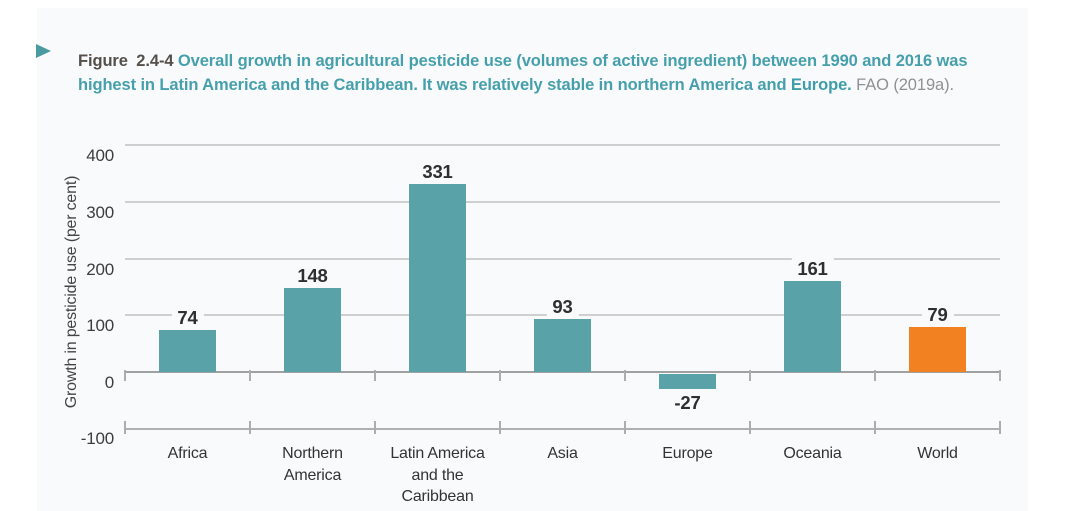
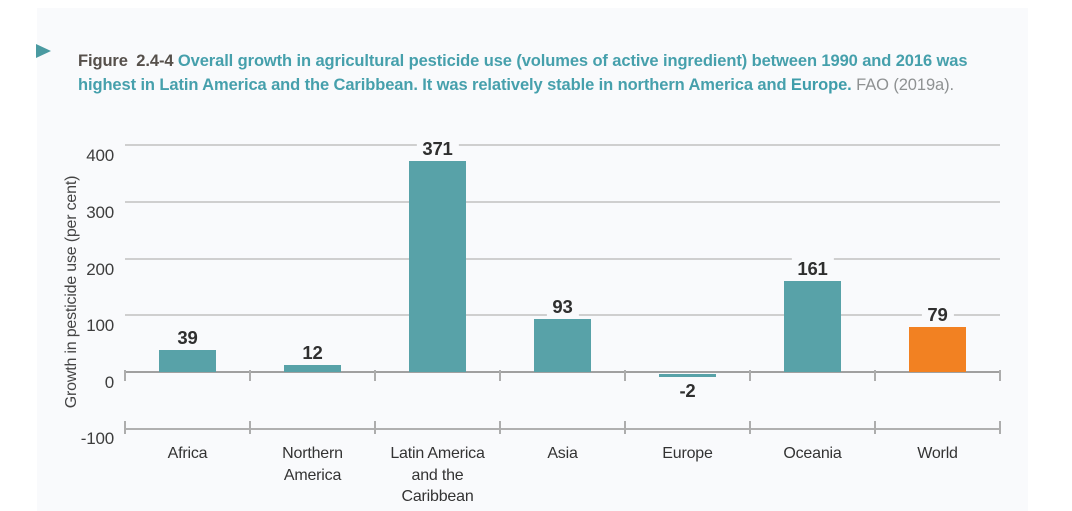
Africa: 74 -> 39
Northern America: 148 -> 12
Latin America and the Caribbean: 331 -> 371
Europe: -27 -> -2
